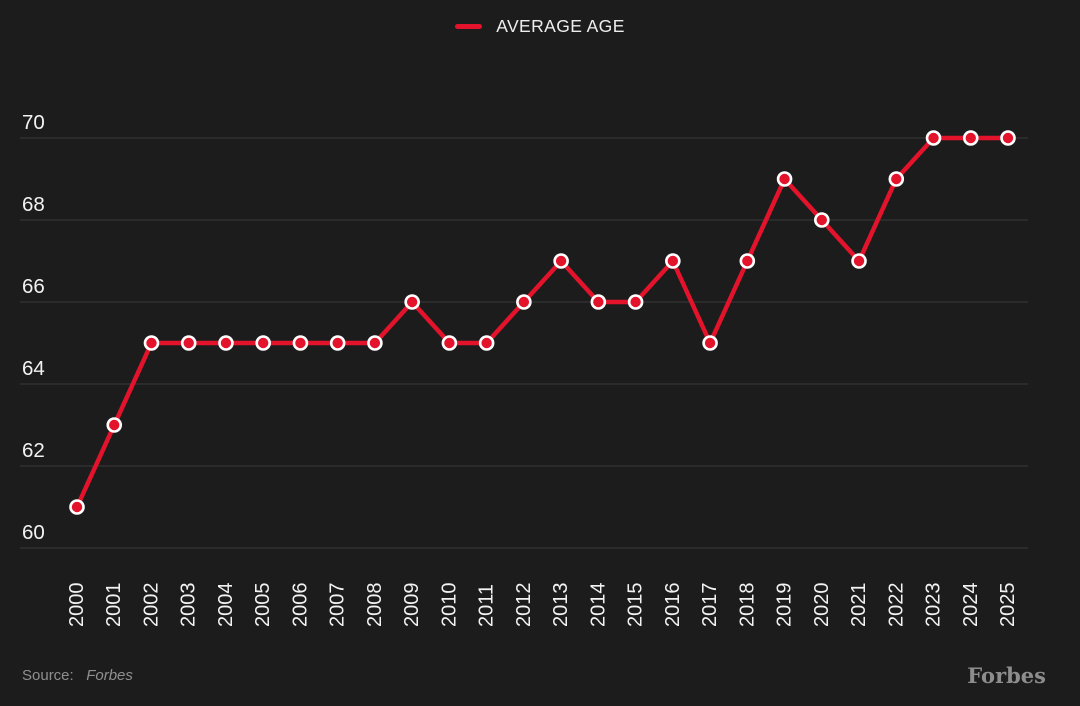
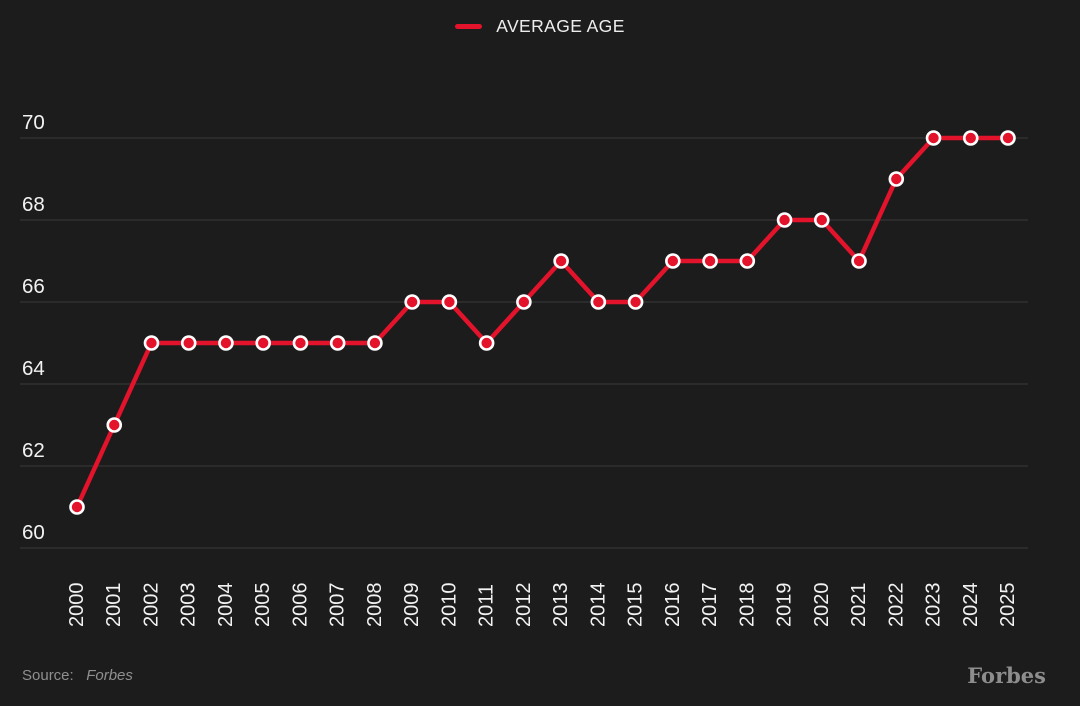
2010: 65 -> 66
2017: 65 -> 67
2019: 69 -> 68
